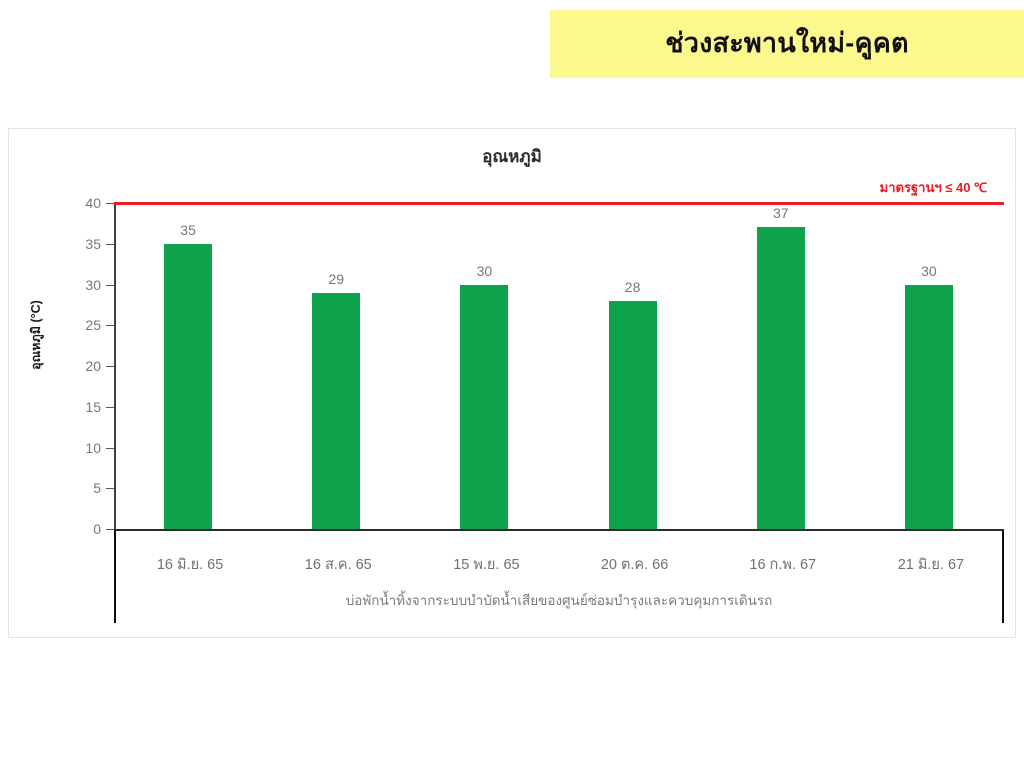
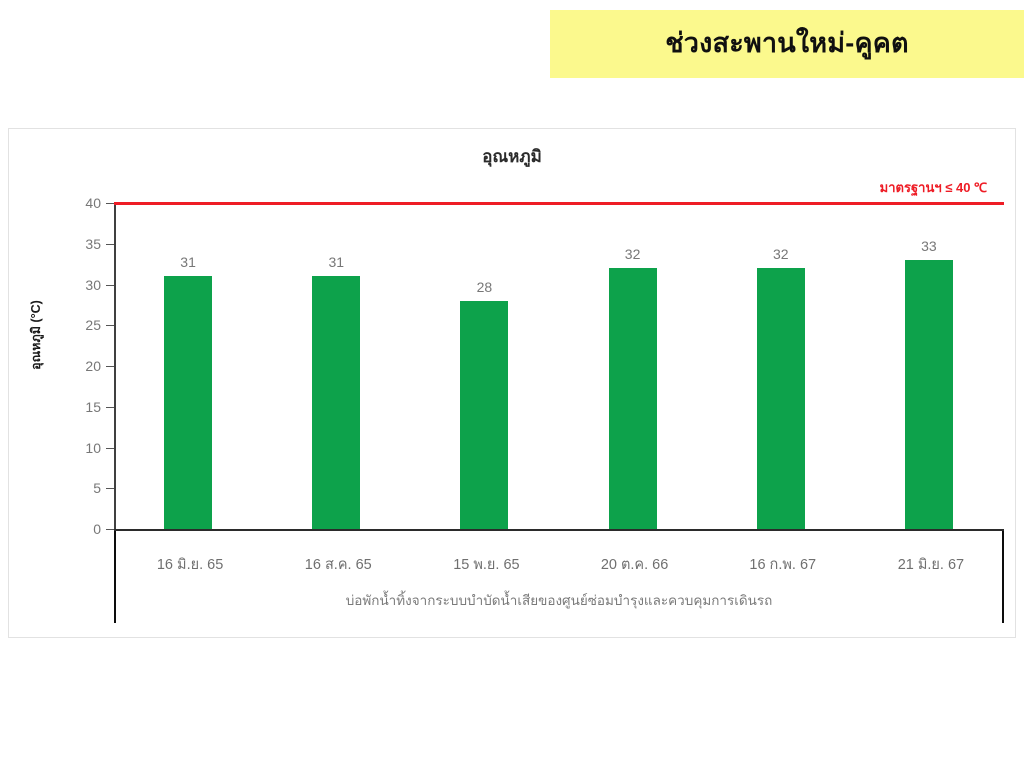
16 มิ.ย. 65: 35 -> 31
16 ส.ค. 65: 29 -> 31
15 พ.ย. 65: 30 -> 28
20 ต.ค. 66: 28 -> 32
16 ก.พ. 67: 37 -> 32
21 มิ.ย. 67: 30 -> 33
